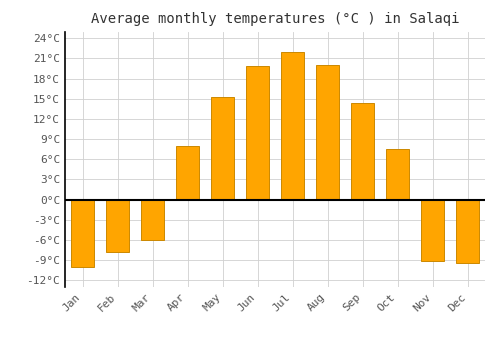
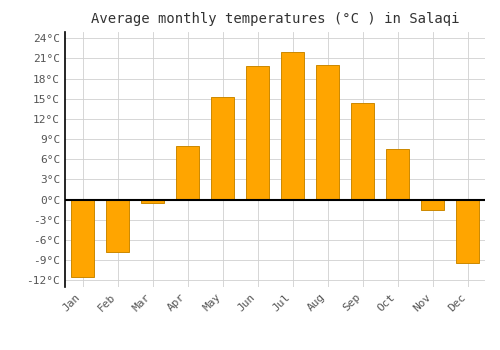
Jan: -10.0°C -> -11.5°C
Mar: -6.0°C -> -0.5°C
Nov: -9.2°C -> -1.5°C
